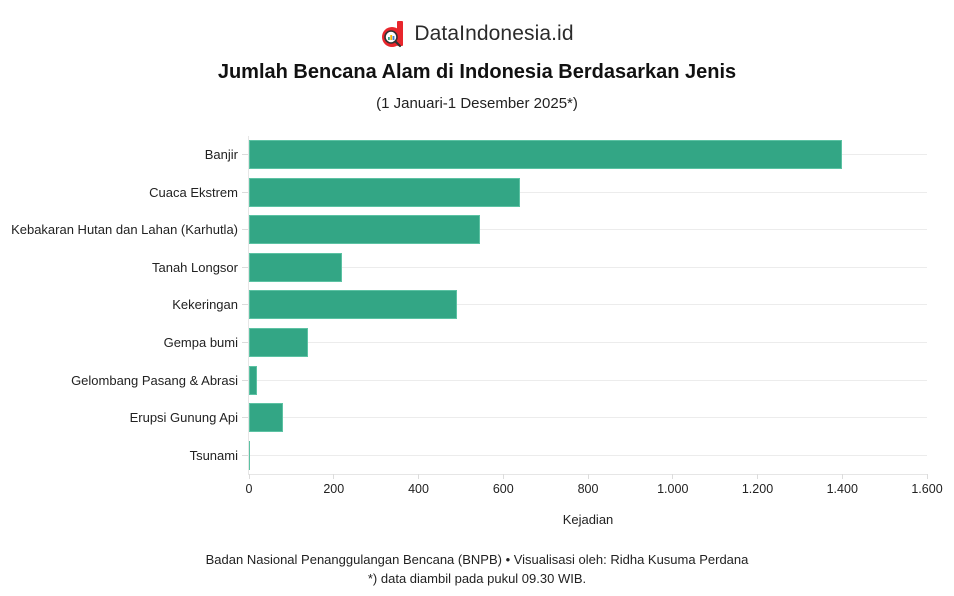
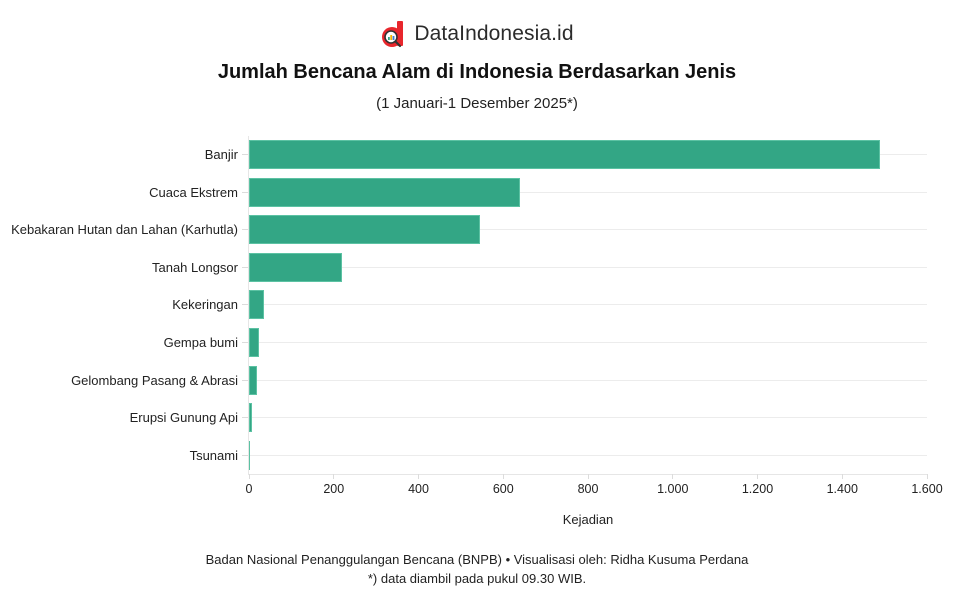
Banjir: 1400 -> 1490
Kekeringan: 490 -> 40
Gempa bumi: 140 -> 20
Erupsi Gunung Api: 80 -> 10
